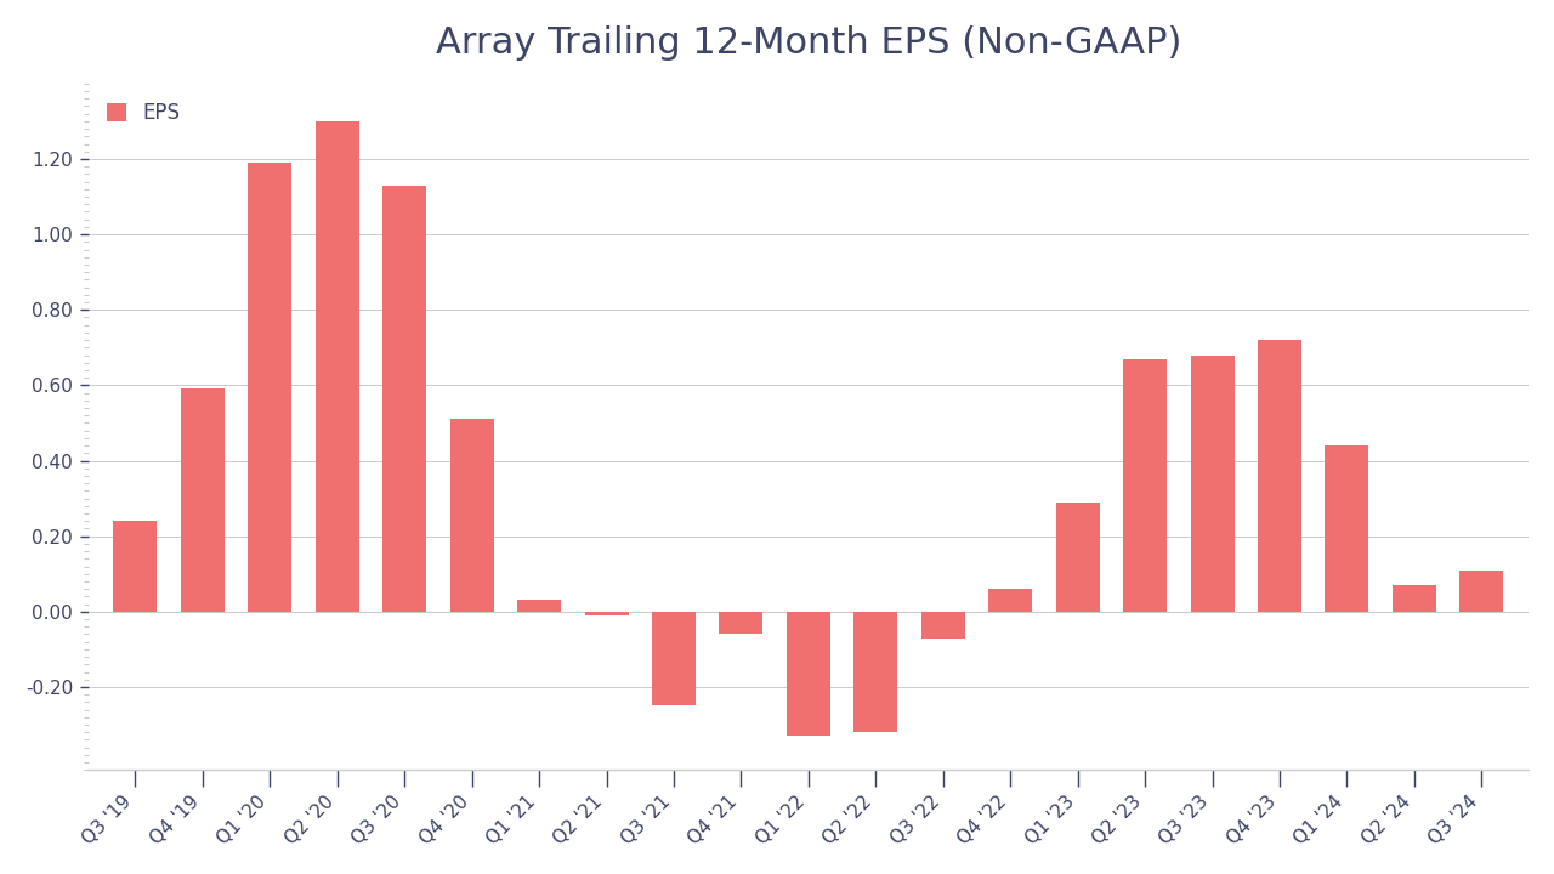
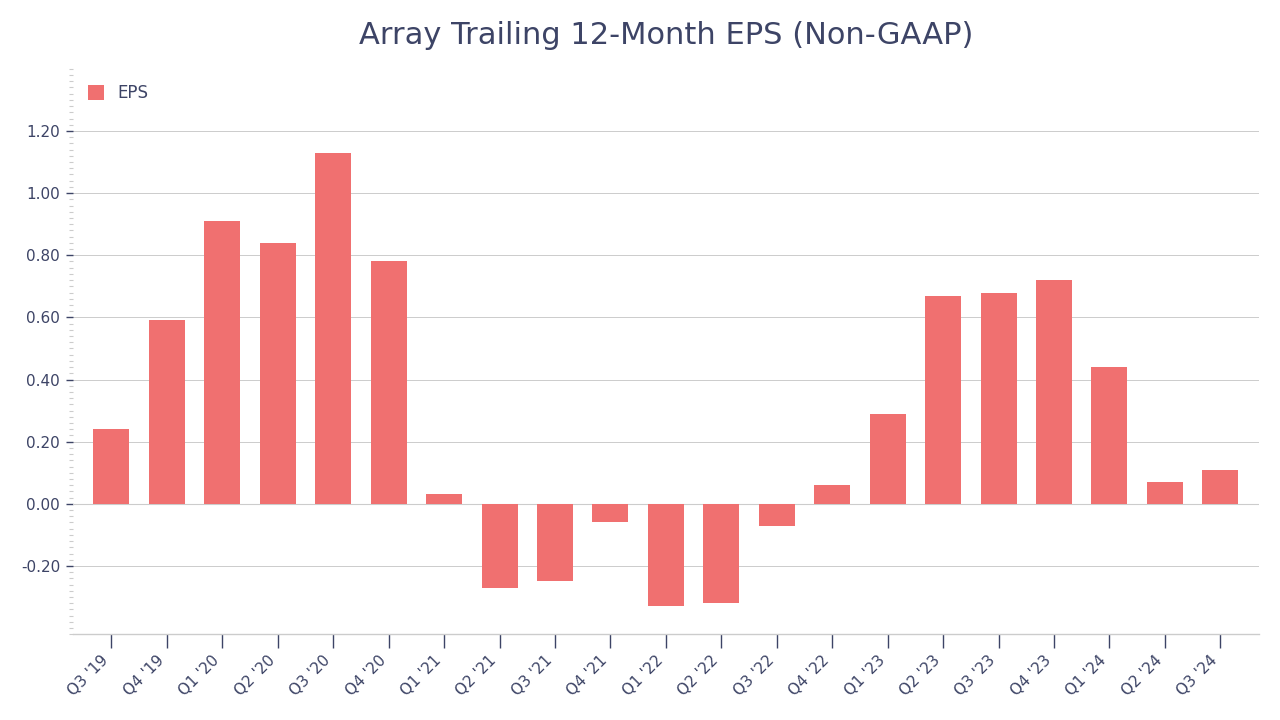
Q1 '20: 1.19 -> 0.91
Q2 '20: 1.30 -> 0.84
Q4 '20: 0.51 -> 0.78
Q2 '21: -0.01 -> -0.27
